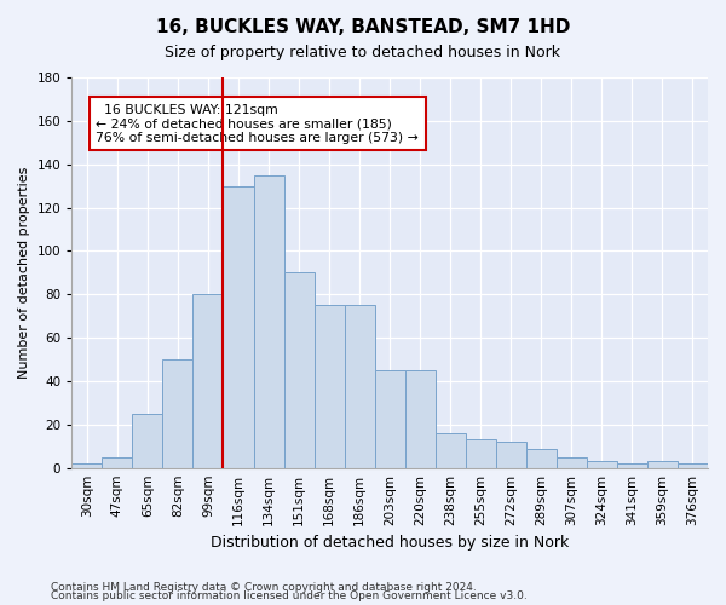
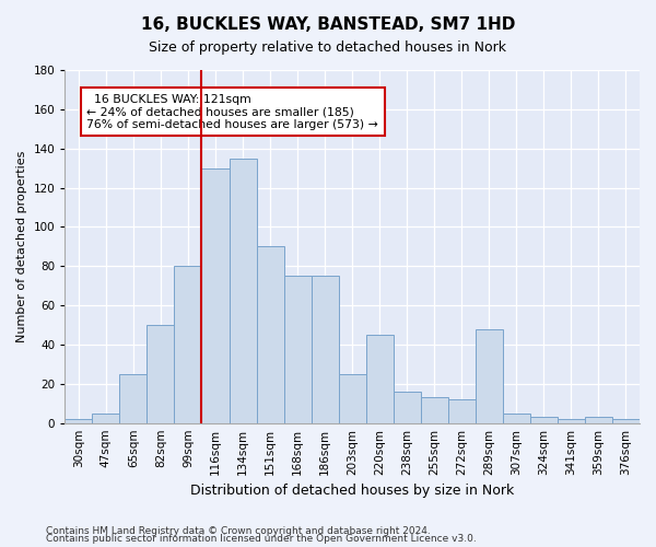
203sqm: 45 -> 25
289sqm: 9 -> 48
